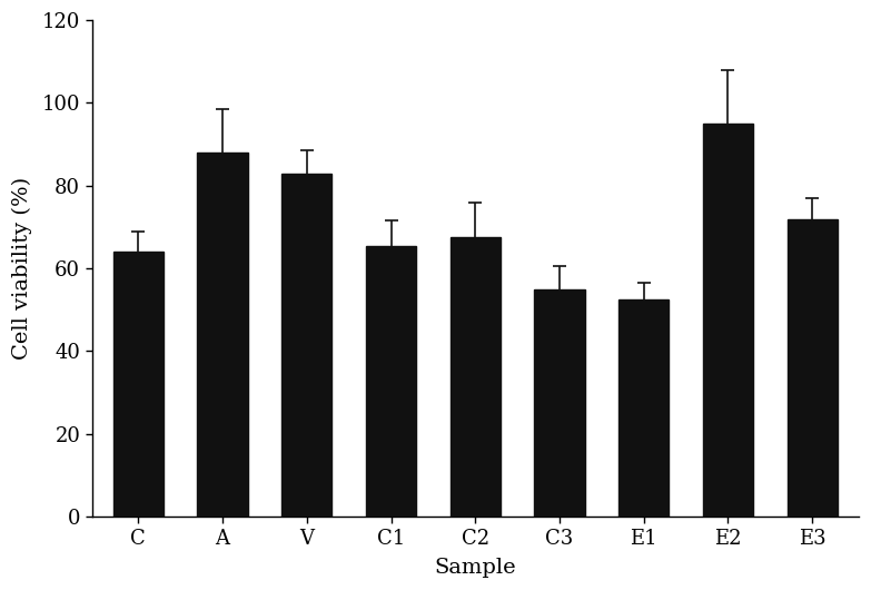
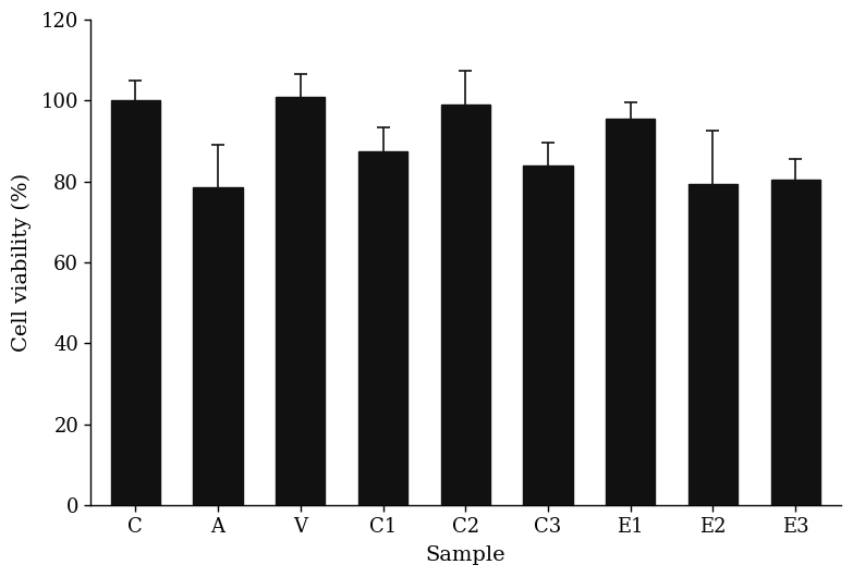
C: 64.0 -> 100.0
A: 88.0 -> 78.5
V: 83.0 -> 101.0
C1: 65.5 -> 87.5
C2: 67.5 -> 99.0
C3: 55.0 -> 84.0
E1: 52.5 -> 95.5
E2: 95.0 -> 79.5
E3: 72.0 -> 80.5
